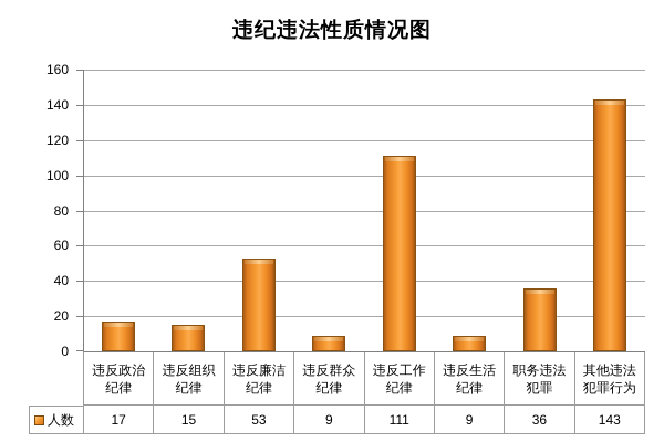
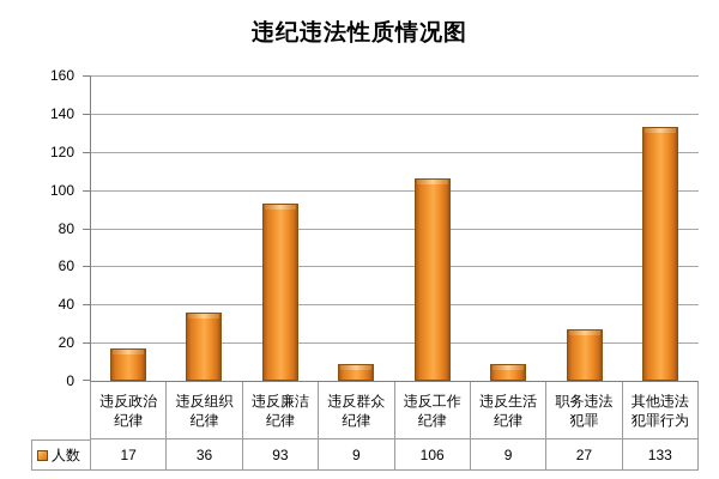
违反组织纪律: 15 -> 36
违反廉洁纪律: 53 -> 93
违反工作纪律: 111 -> 106
职务违法犯罪: 36 -> 27
其他违法犯罪行为: 143 -> 133
